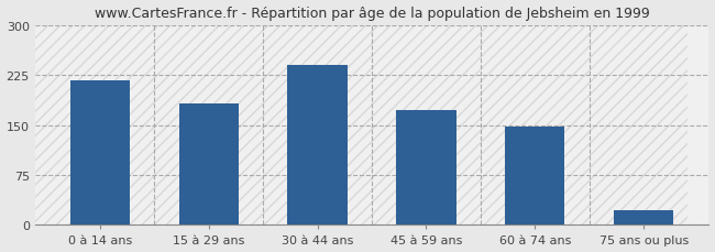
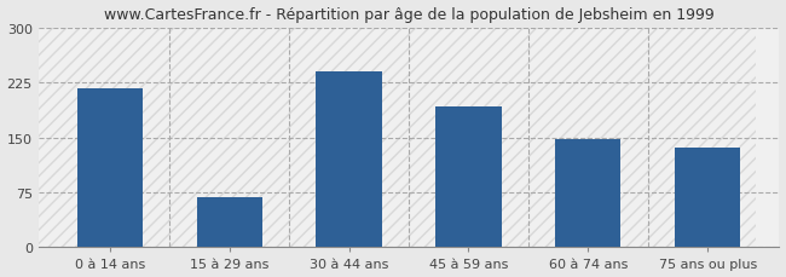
15 à 29 ans: 183 -> 68
45 à 59 ans: 173 -> 192
75 ans ou plus: 22 -> 136
